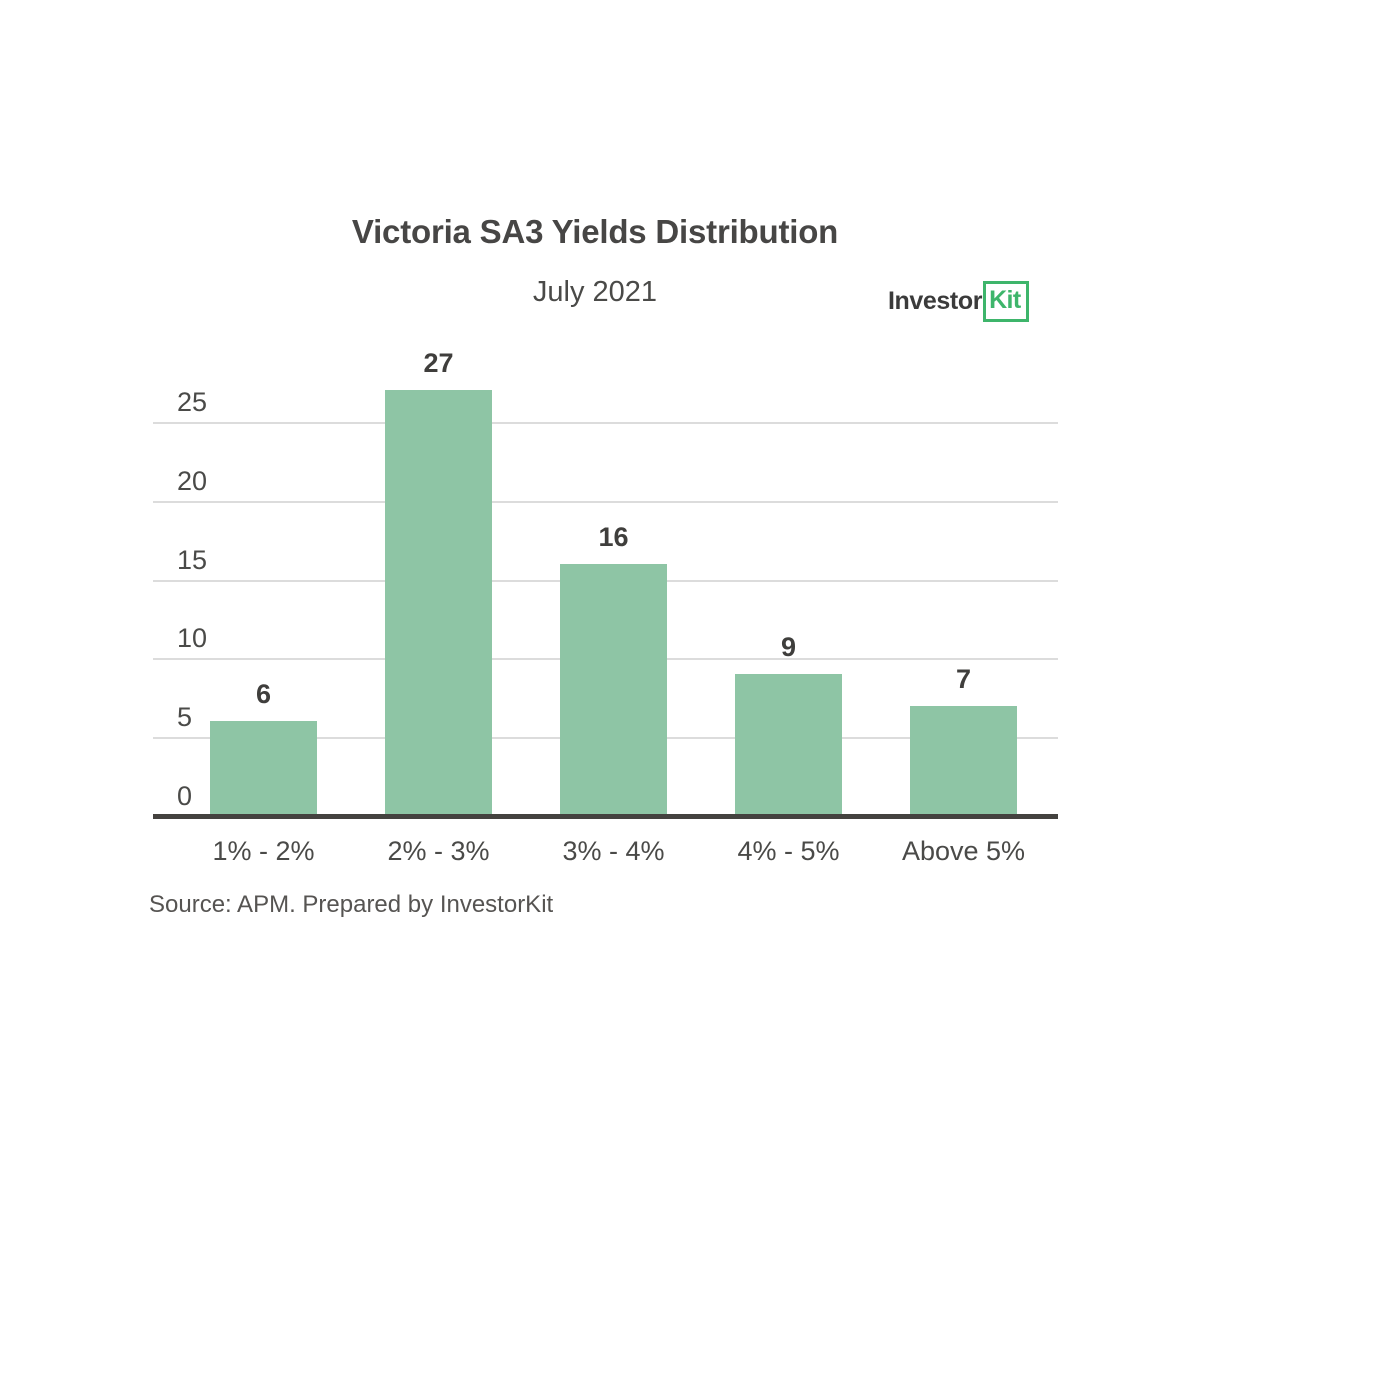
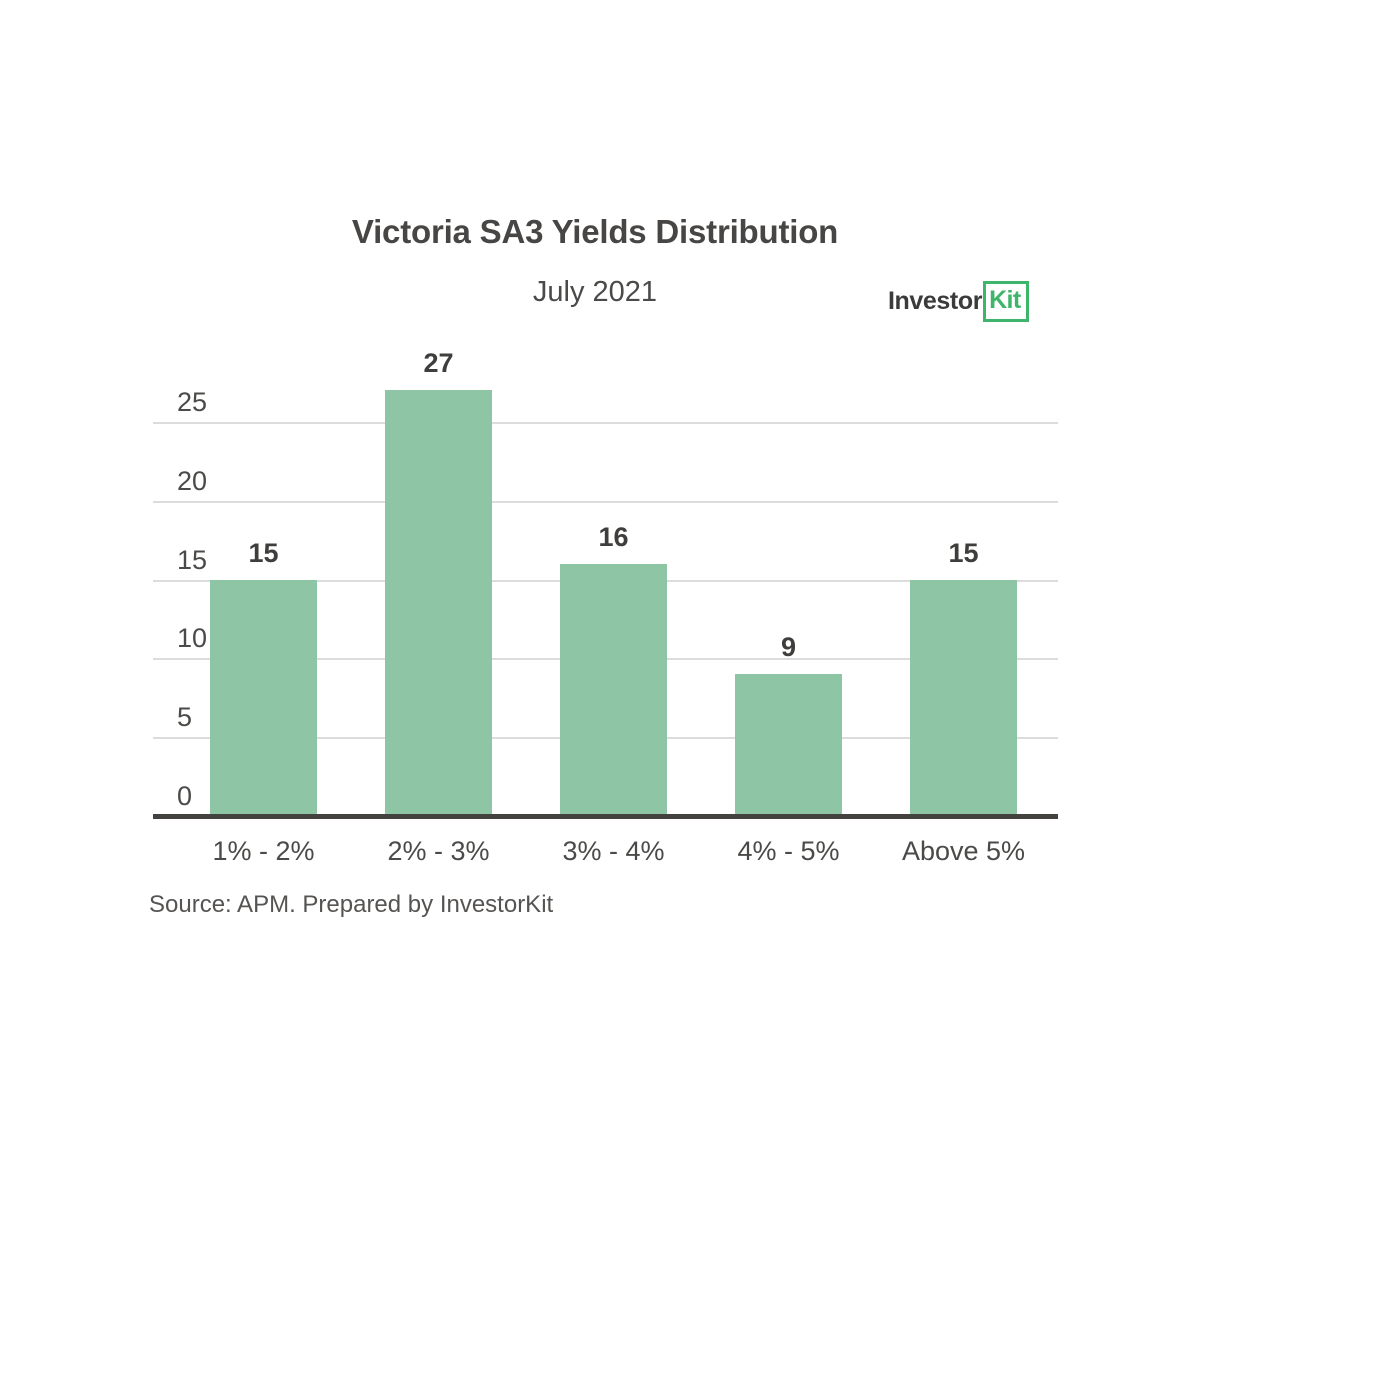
1% - 2%: 6 -> 15
Above 5%: 7 -> 15
